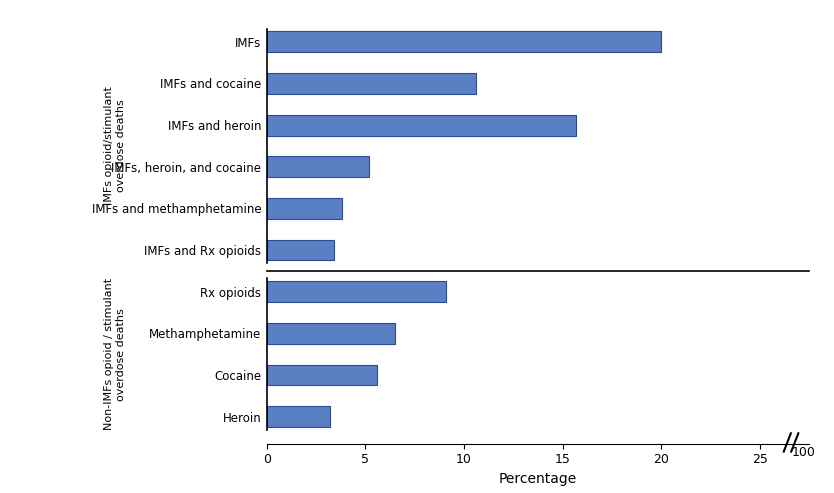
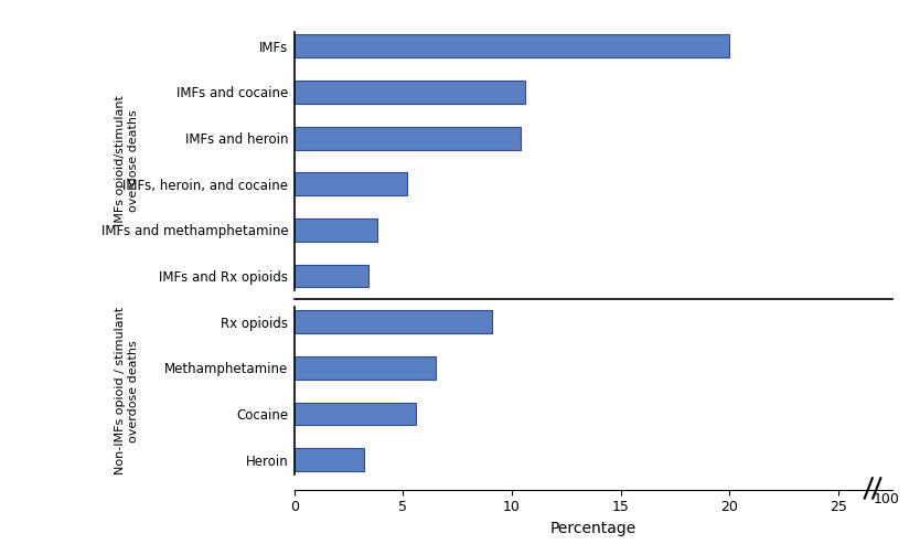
IMFs and heroin: 15.7 -> 10.4
